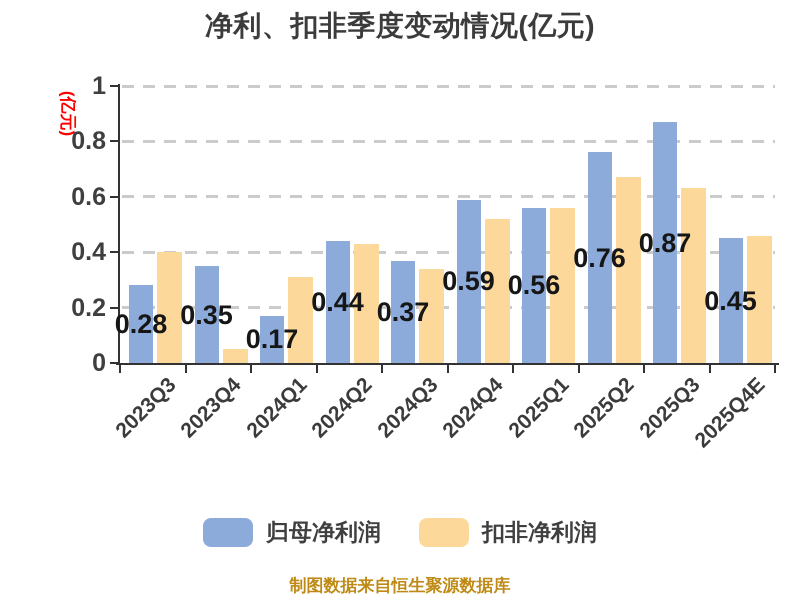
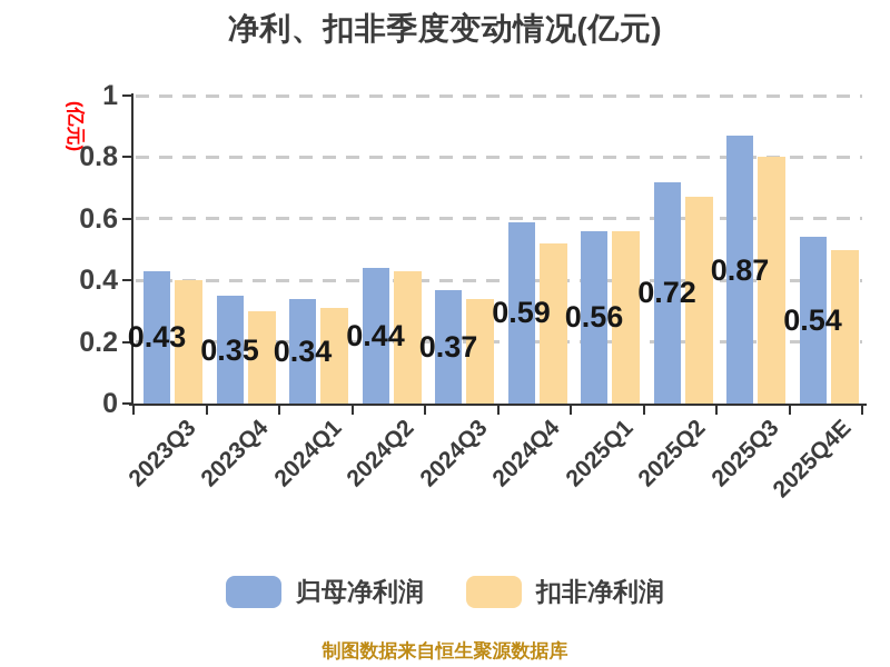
归母净利润/2023Q3: 0.28 -> 0.43
扣非净利润/2023Q4: 0.05 -> 0.30
归母净利润/2024Q1: 0.17 -> 0.34
归母净利润/2025Q2: 0.76 -> 0.72
扣非净利润/2025Q3: 0.63 -> 0.80
归母净利润/2025Q4E: 0.45 -> 0.54
扣非净利润/2025Q4E: 0.46 -> 0.50
